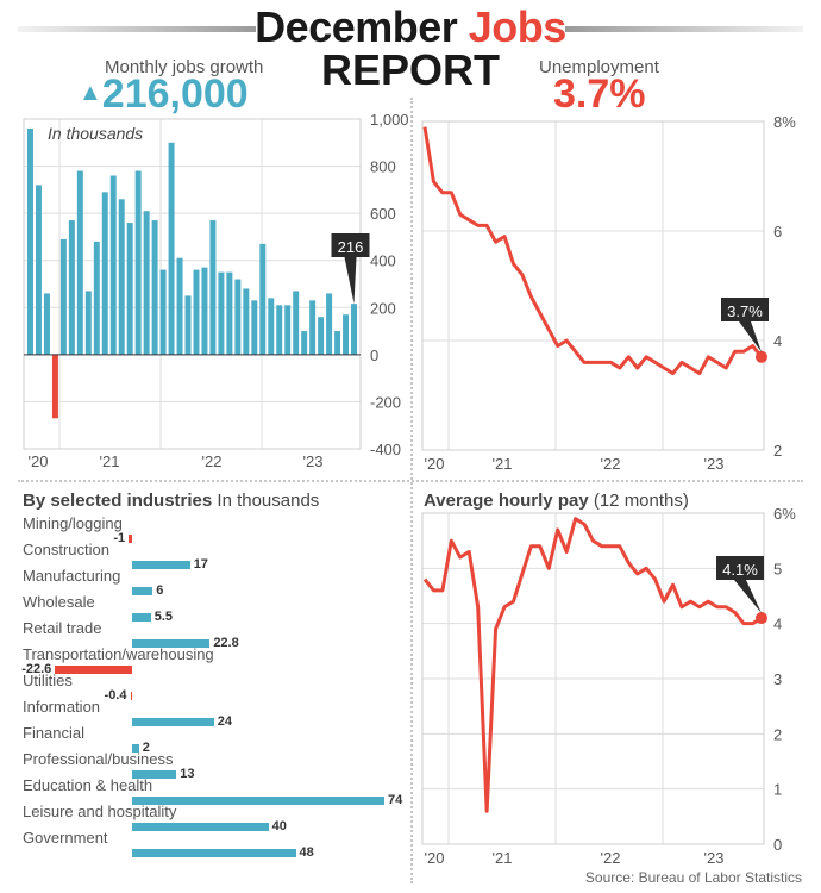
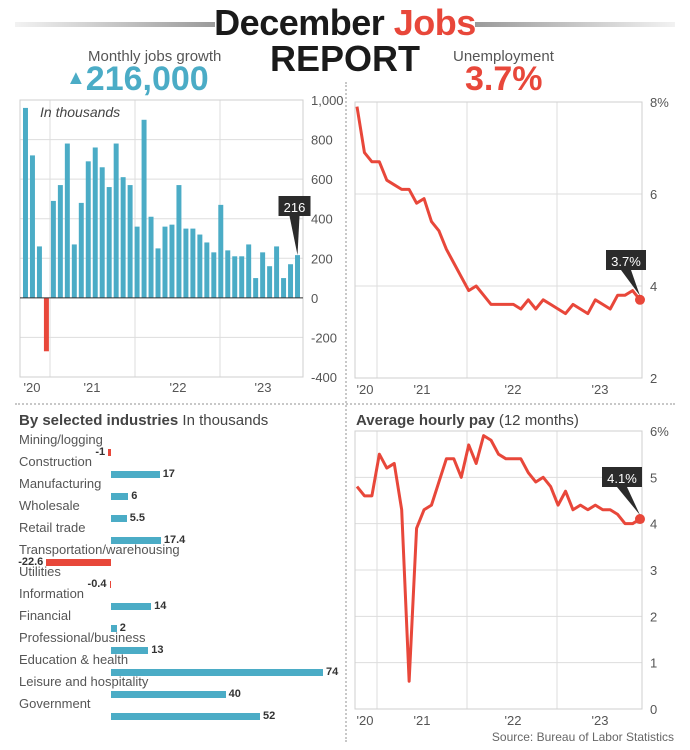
By selected industries/Retail trade: 22.8 -> 17.4
By selected industries/Information: 24 -> 14
By selected industries/Government: 48 -> 52
